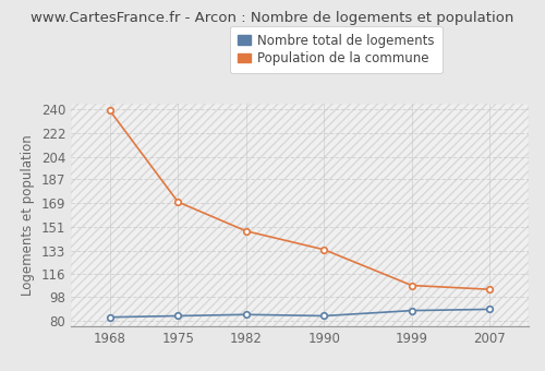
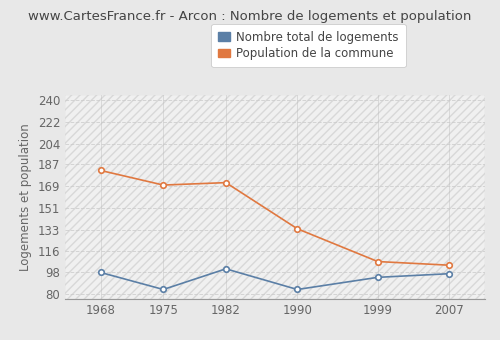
Nombre total de logements/1968: 83 -> 98
Population de la commune/1968: 239 -> 182
Nombre total de logements/1982: 85 -> 101
Population de la commune/1982: 148 -> 172
Nombre total de logements/1999: 88 -> 94
Nombre total de logements/2007: 89 -> 97
